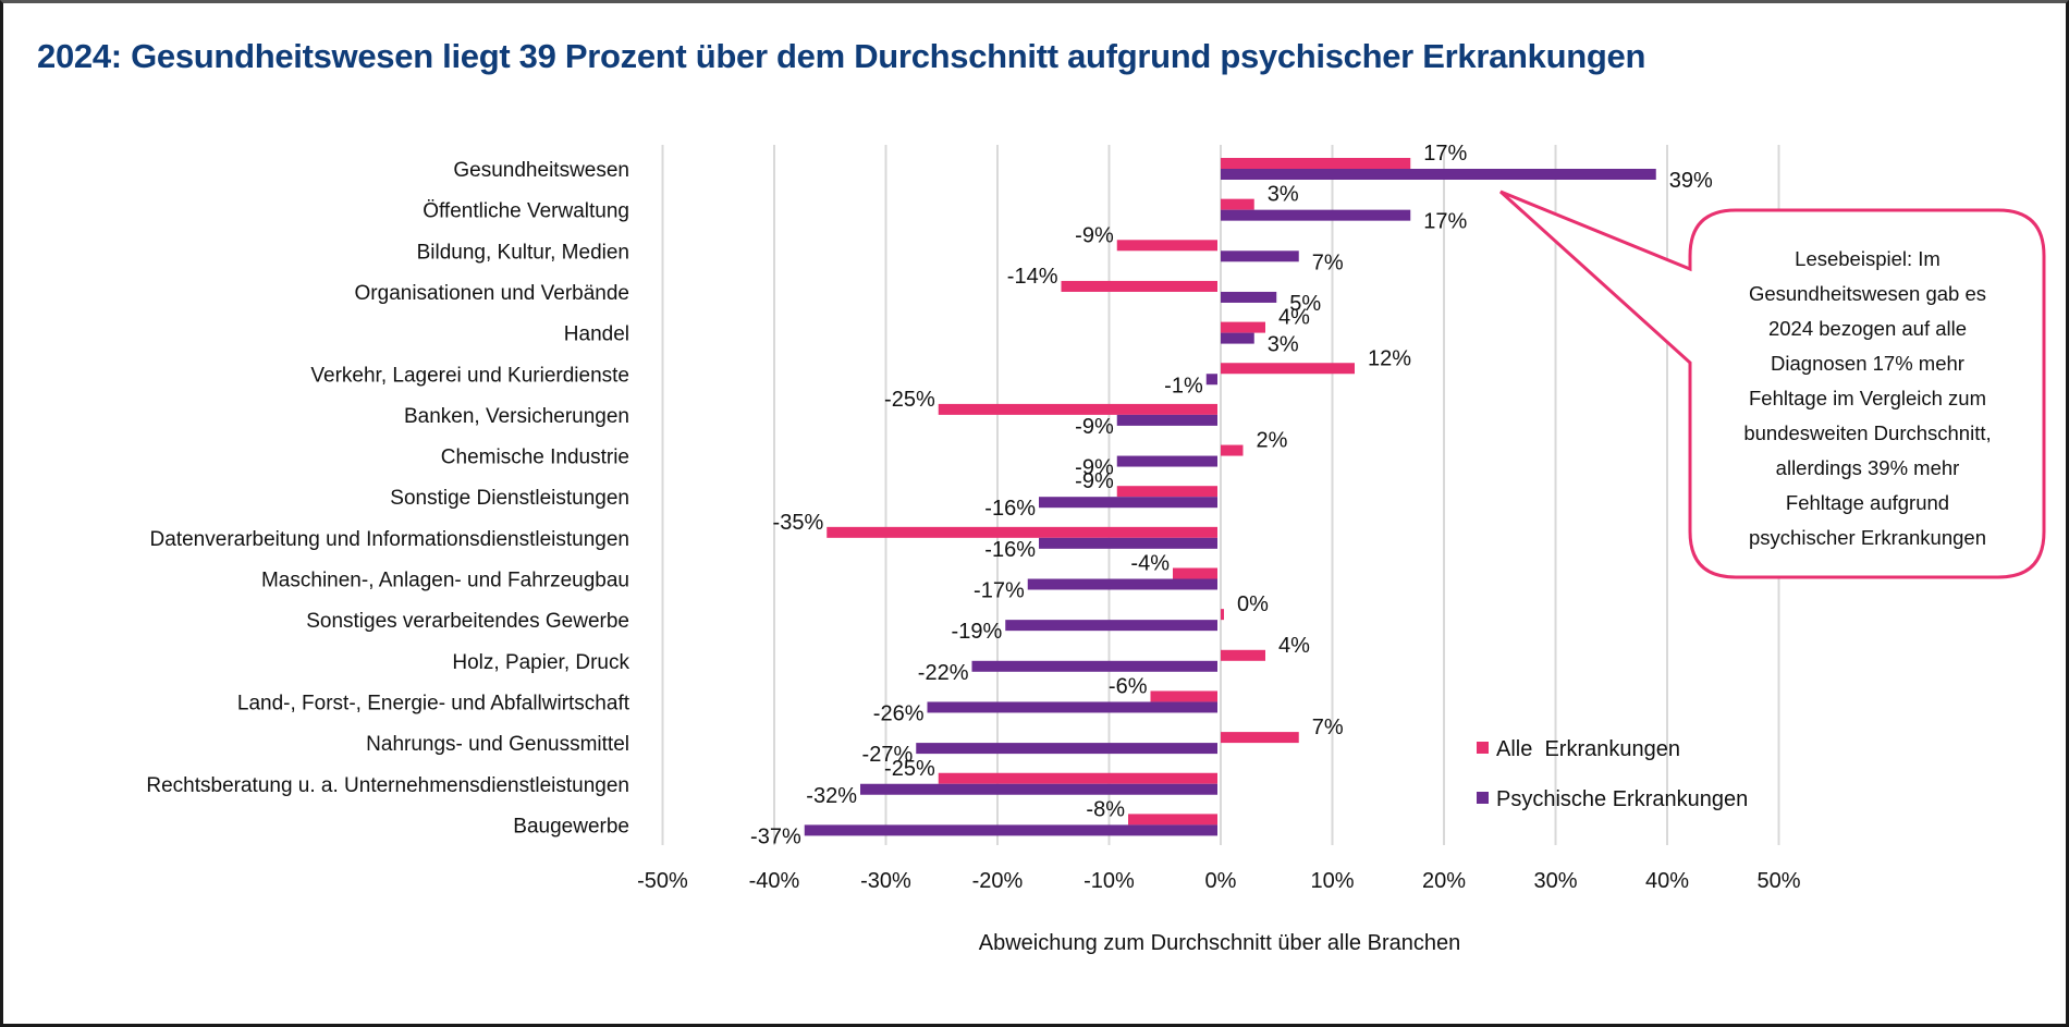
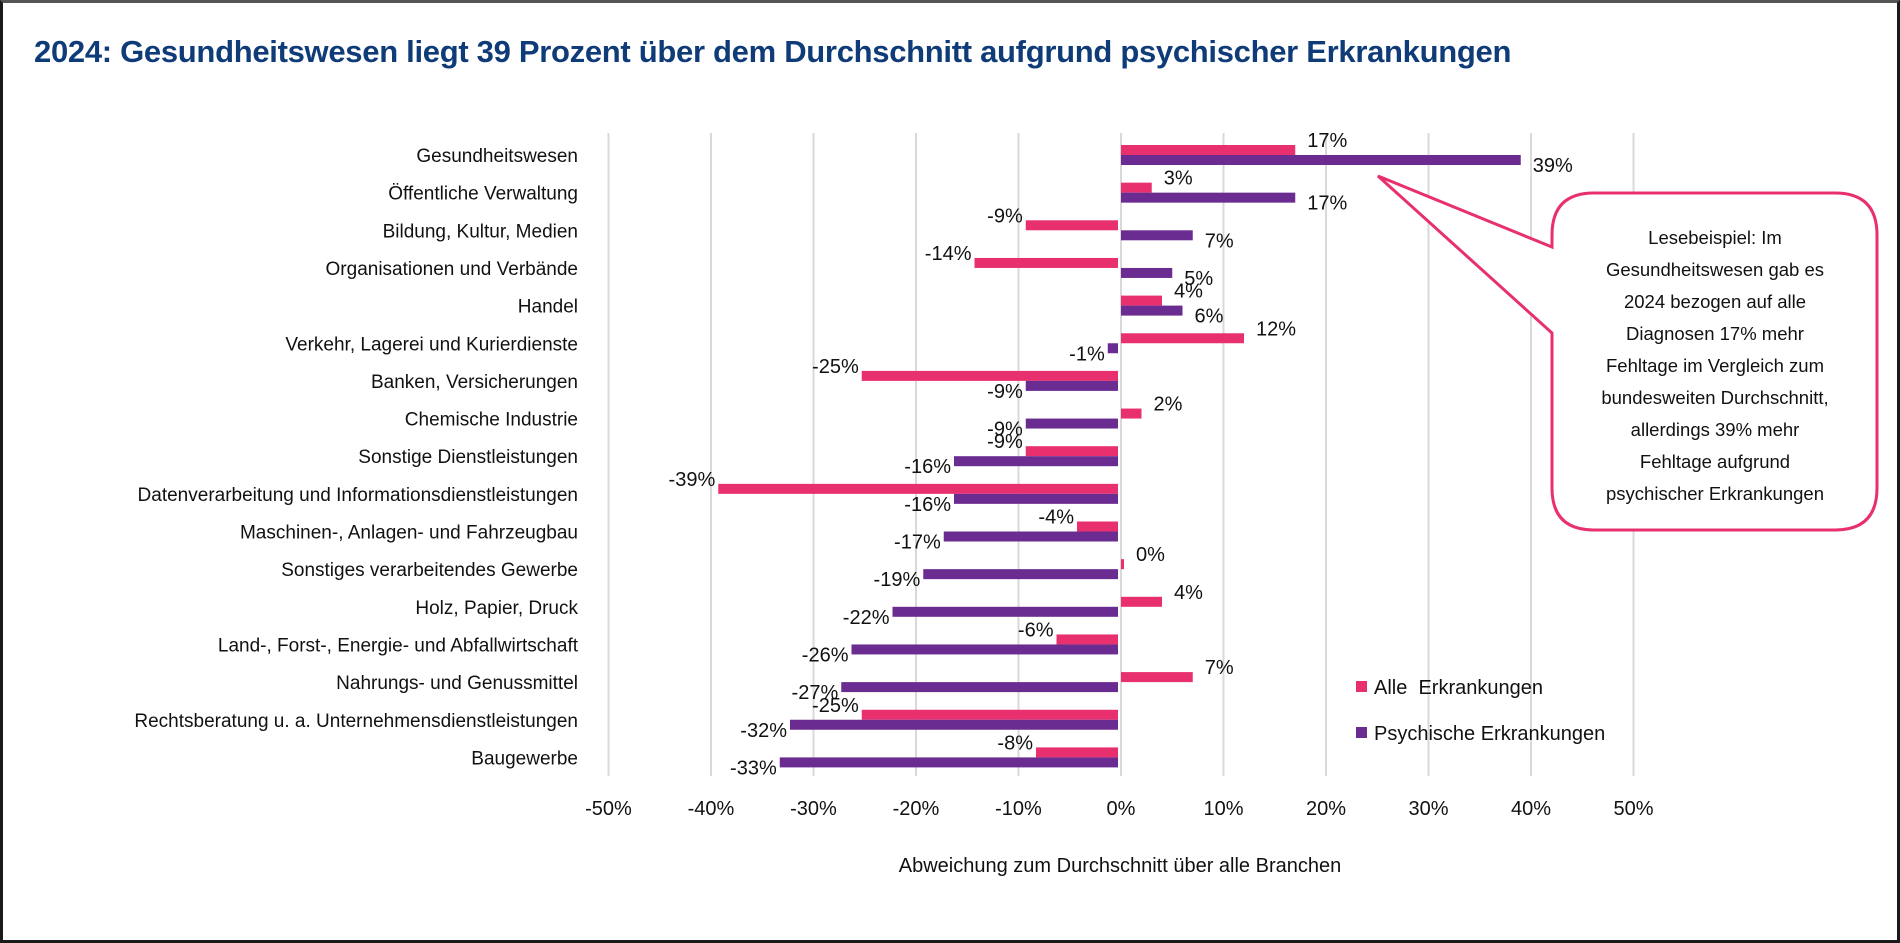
Psychische Erkrankungen/Handel: 3% -> 6%
Alle Erkrankungen/Datenverarbeitung und Informationsdienstleistungen: -35% -> -39%
Psychische Erkrankungen/Baugewerbe: -37% -> -33%
